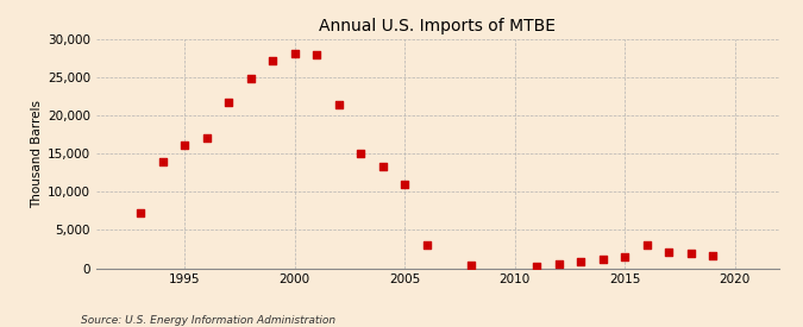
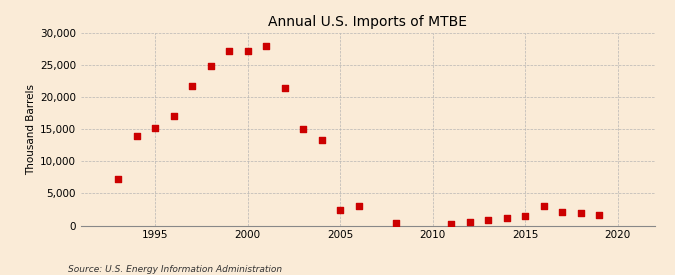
1995: 16,200 -> 15,200
2000: 28,100 -> 27,200
2005: 11,000 -> 2,400
